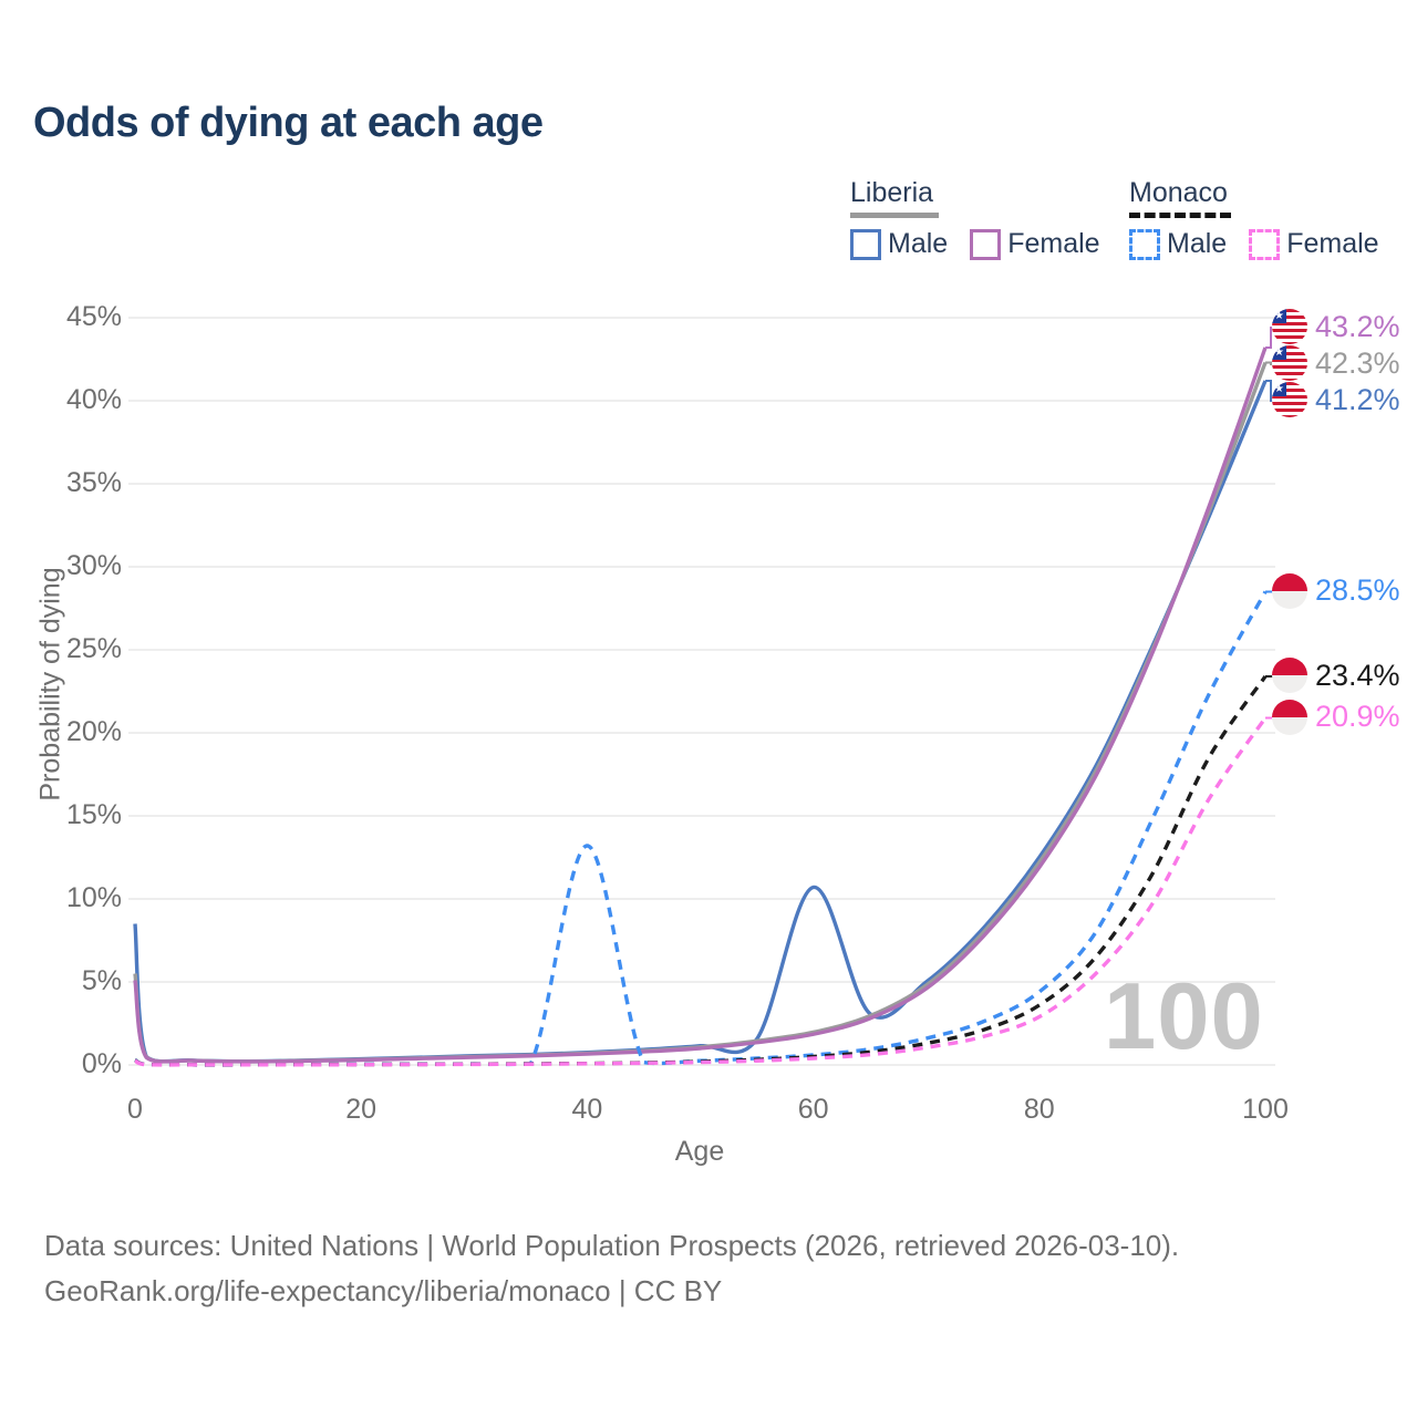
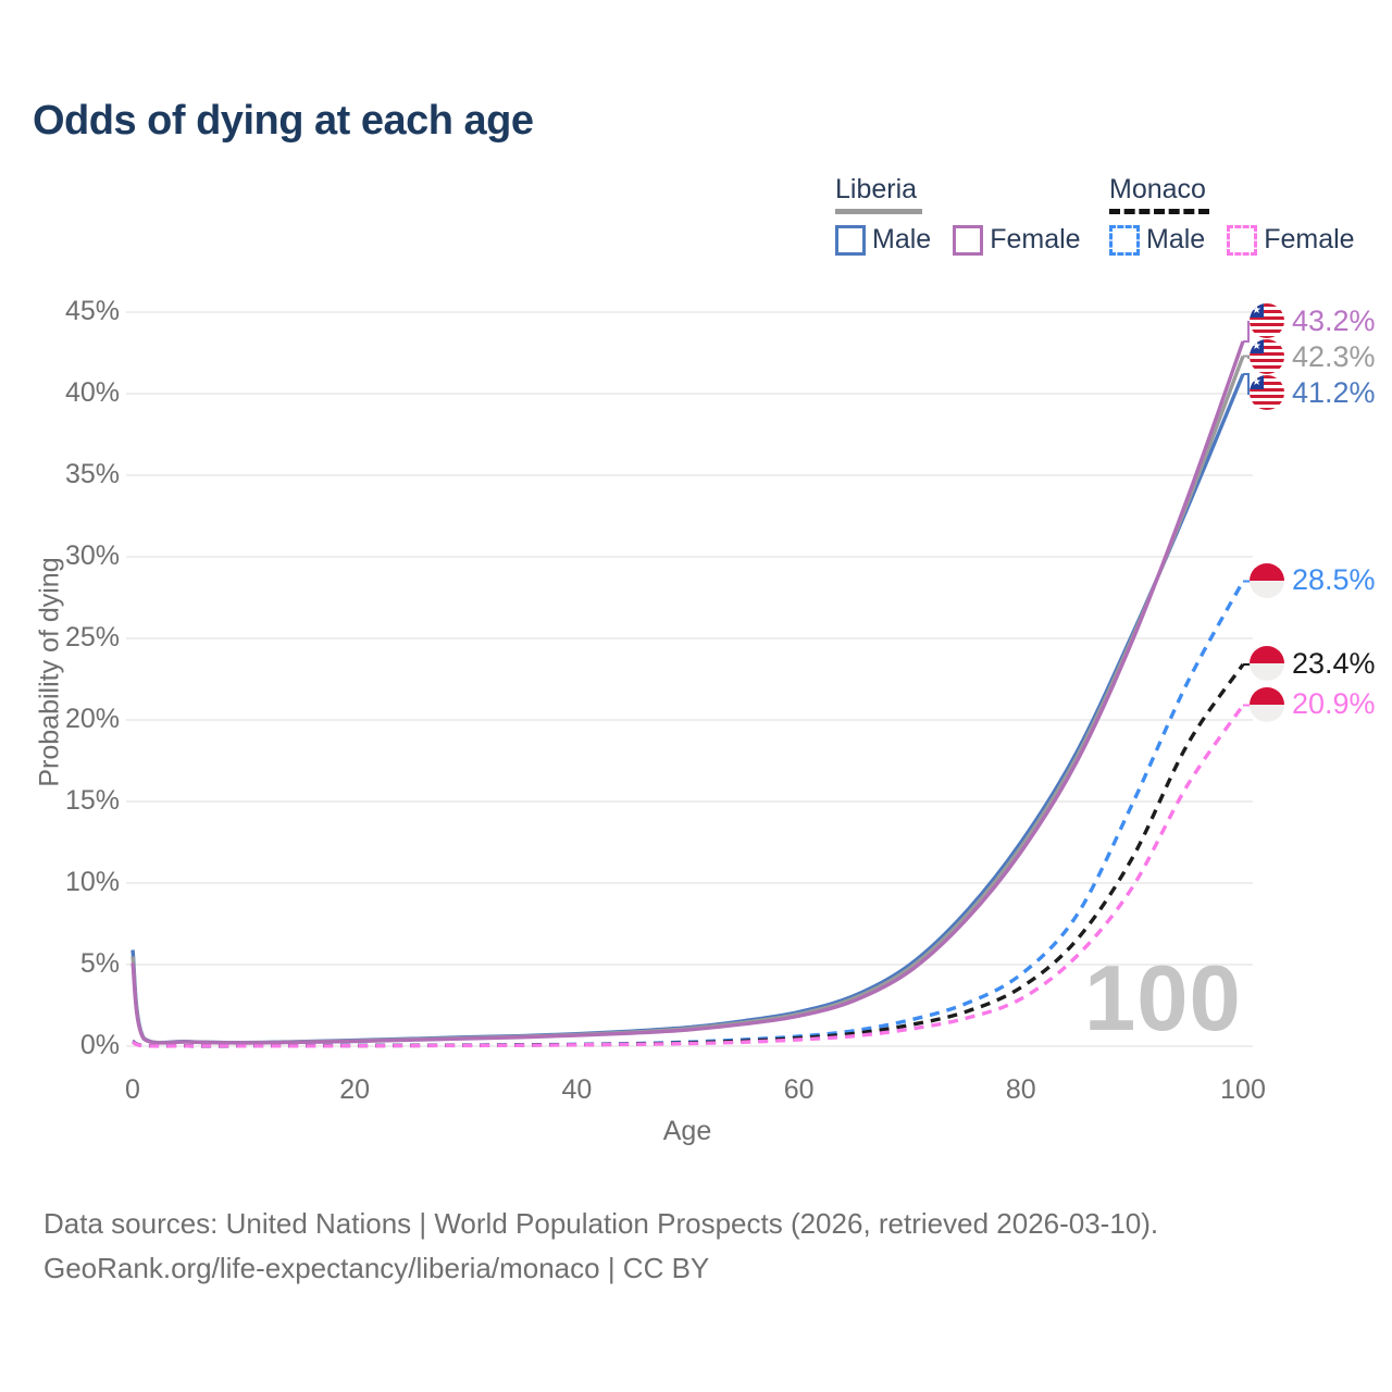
Liberia Male/0: 8.5% -> 5.9%
Monaco Male/40: 13.2% -> 0.1%
Liberia Male/60: 10.7% -> 2.1%
